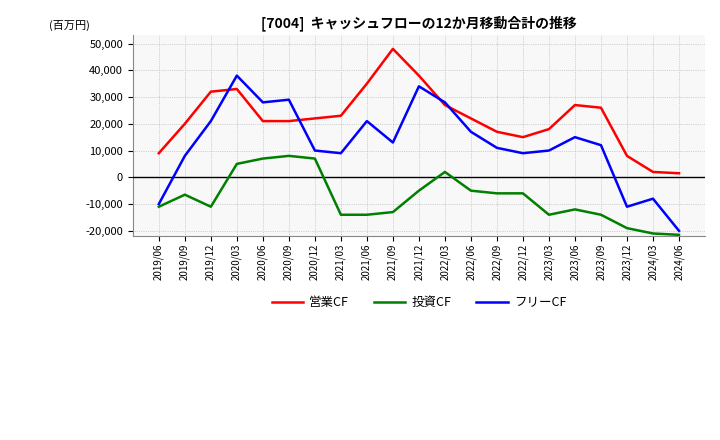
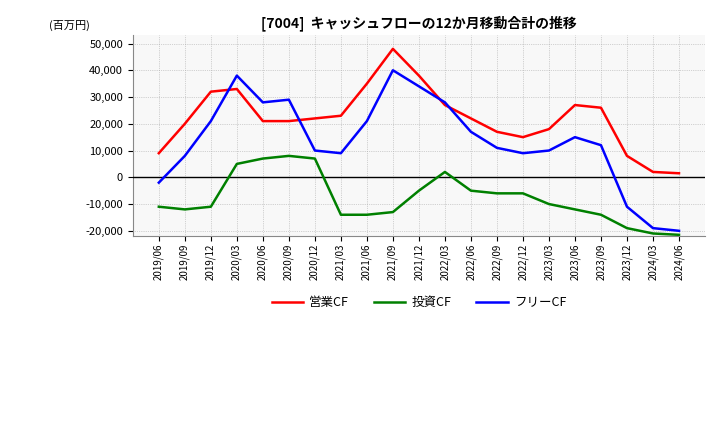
フリーCF/2019/06: -10,000 -> -2,000
投資CF/2019/09: -6,500 -> -12,000
フリーCF/2021/09: 13,000 -> 40,000
投資CF/2023/03: -14,000 -> -10,000
フリーCF/2024/03: -8,000 -> -19,000
